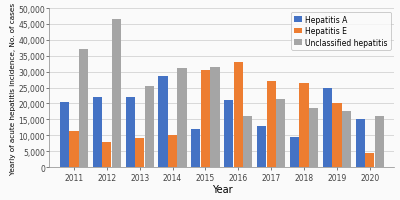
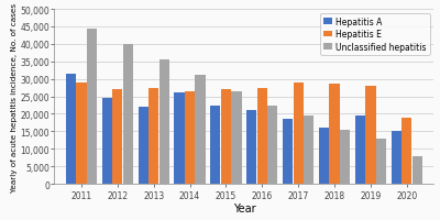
Hepatitis A/2011: 20,500 -> 31,500
Hepatitis E/2011: 11,500 -> 29,000
Unclassified hepatitis/2011: 37,000 -> 44,500
Hepatitis A/2012: 22,000 -> 24,500
Hepatitis E/2012: 8,000 -> 27,000
Unclassified hepatitis/2012: 46,500 -> 40,000
Hepatitis E/2013: 9,000 -> 27,500
Unclassified hepatitis/2013: 25,500 -> 35,500
Hepatitis A/2014: 28,500 -> 26,000
Hepatitis E/2014: 10,000 -> 26,500
Hepatitis A/2015: 12,000 -> 22,500
Hepatitis E/2015: 30,500 -> 27,000
Unclassified hepatitis/2015: 31,500 -> 26,500
Hepatitis E/2016: 33,000 -> 27,500
Unclassified hepatitis/2016: 16,000 -> 22,500
Hepatitis A/2017: 13,000 -> 18,500
Hepatitis E/2017: 27,000 -> 29,000
Unclassified hepatitis/2017: 21,500 -> 19,500
Hepatitis A/2018: 9,500 -> 16,000
Hepatitis E/2018: 26,500 -> 28,500
Unclassified hepatitis/2018: 18,500 -> 15,500
Hepatitis A/2019: 25,000 -> 19,500
Hepatitis E/2019: 20,000 -> 28,000
Unclassified hepatitis/2019: 17,500 -> 13,000
Hepatitis E/2020: 4,500 -> 19,000
Unclassified hepatitis/2020: 16,000 -> 8,000
